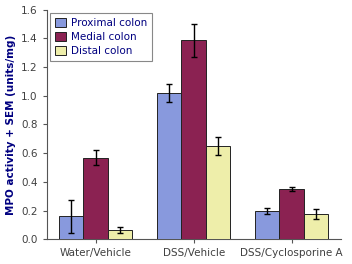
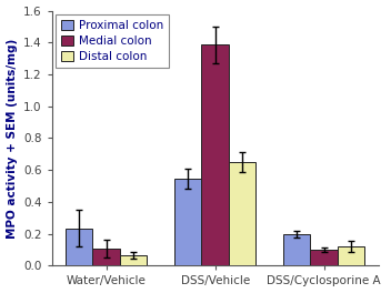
Proximal colon/Water/Vehicle: 0.16 -> 0.23
Medial colon/Water/Vehicle: 0.57 -> 0.11
Proximal colon/DSS/Vehicle: 1.02 -> 0.55
Medial colon/DSS/Cyclosporine A: 0.35 -> 0.10
Distal colon/DSS/Cyclosporine A: 0.18 -> 0.12
